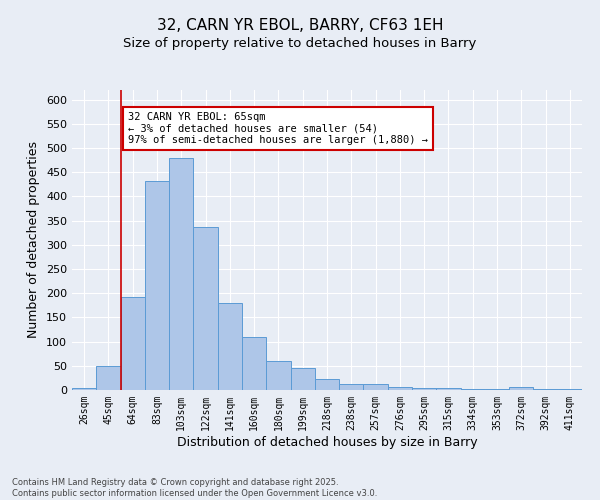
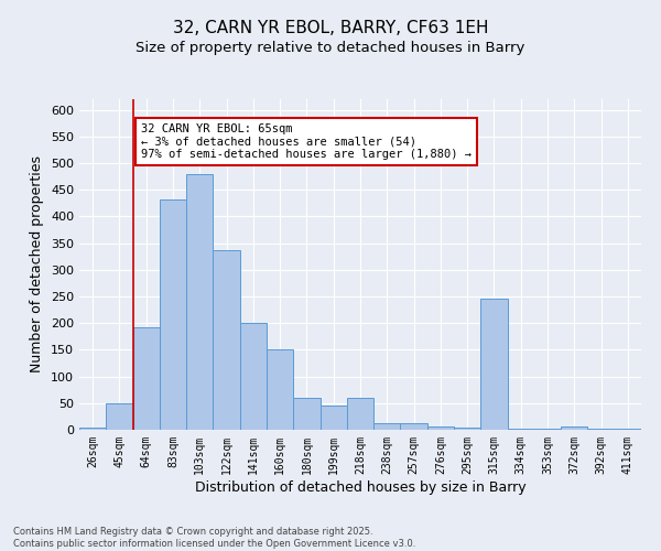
141sqm: 180 -> 200
160sqm: 110 -> 150
218sqm: 22 -> 60
315sqm: 4 -> 245
